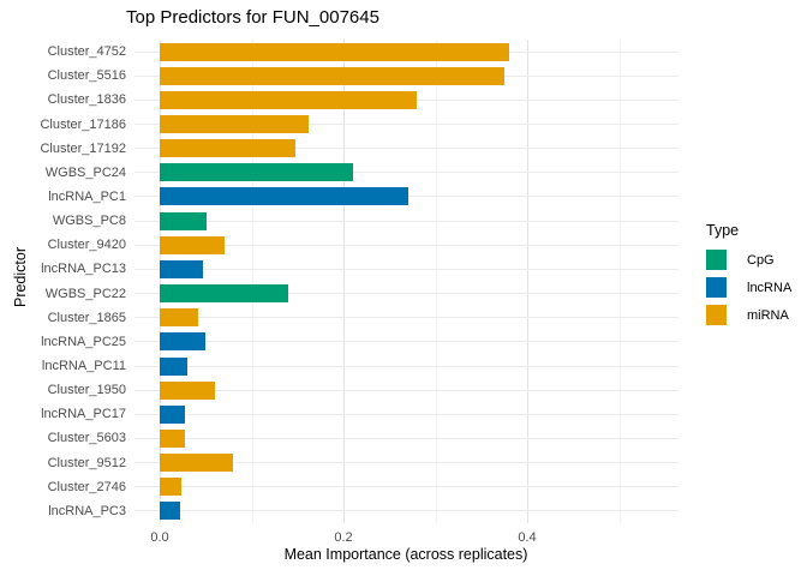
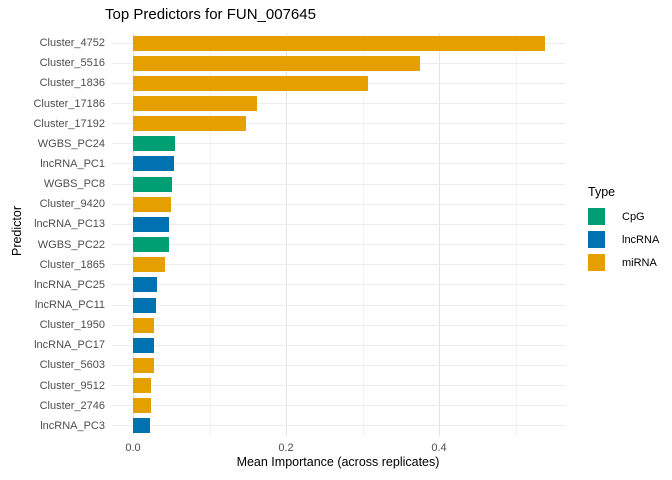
Cluster_4752: 0.38 -> 0.54
Cluster_1836: 0.28 -> 0.31
WGBS_PC24: 0.21 -> 0.06
lncRNA_PC1: 0.27 -> 0.05
Cluster_9420: 0.07 -> 0.05
WGBS_PC22: 0.14 -> 0.05
lncRNA_PC25: 0.05 -> 0.03
Cluster_1950: 0.06 -> 0.03
Cluster_9512: 0.08 -> 0.02
